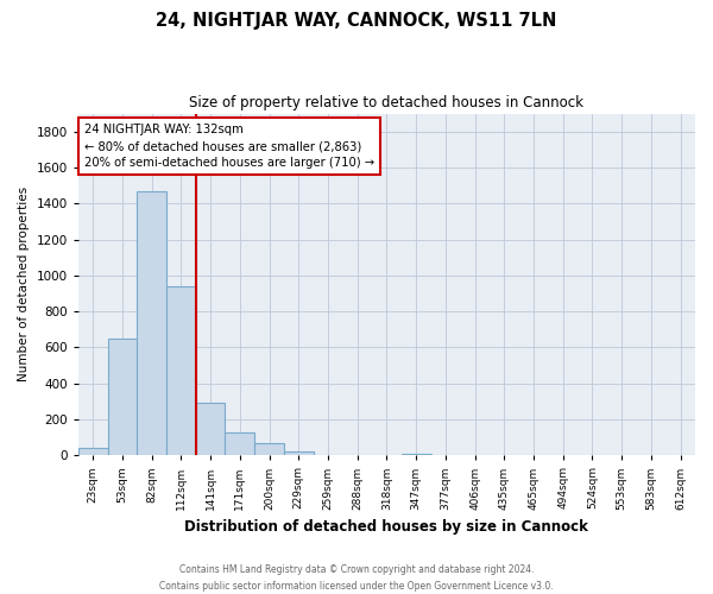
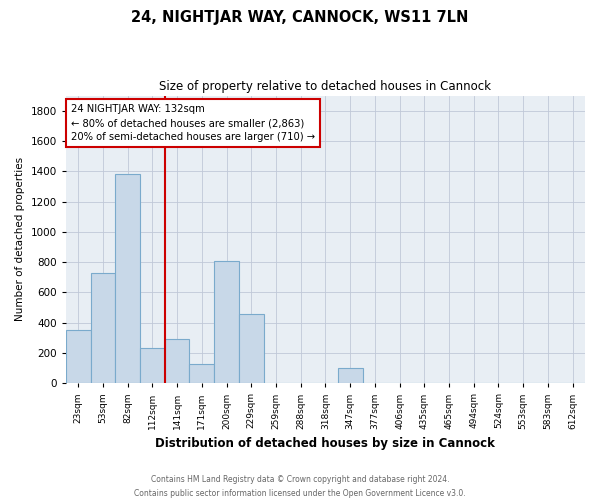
23sqm: 40 -> 350
53sqm: 650 -> 730
82sqm: 1470 -> 1380
112sqm: 940 -> 230
200sqm: 60 -> 810
229sqm: 20 -> 460
347sqm: 10 -> 100
